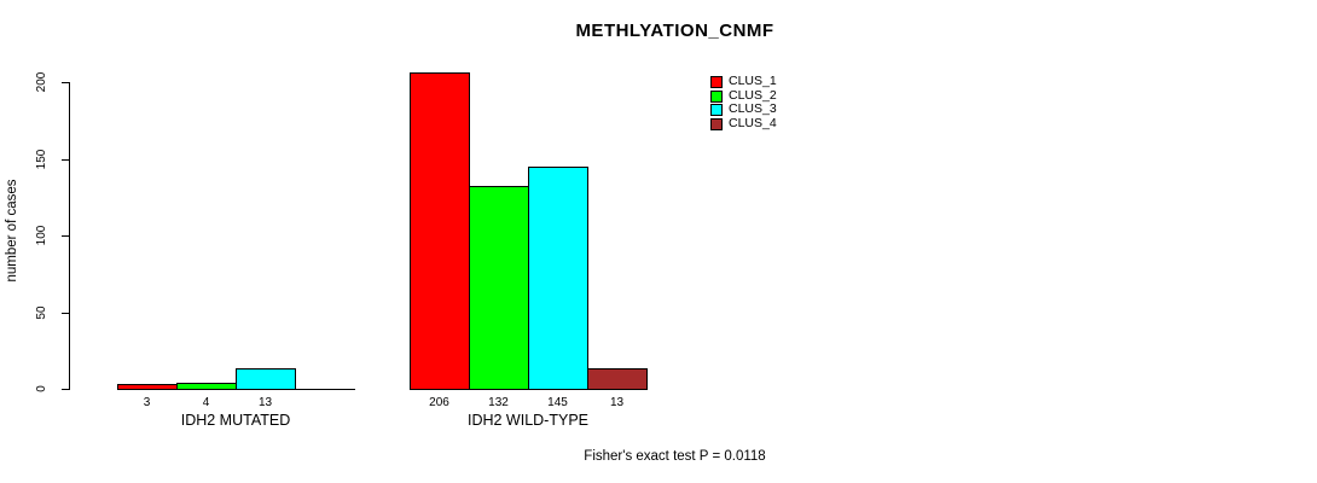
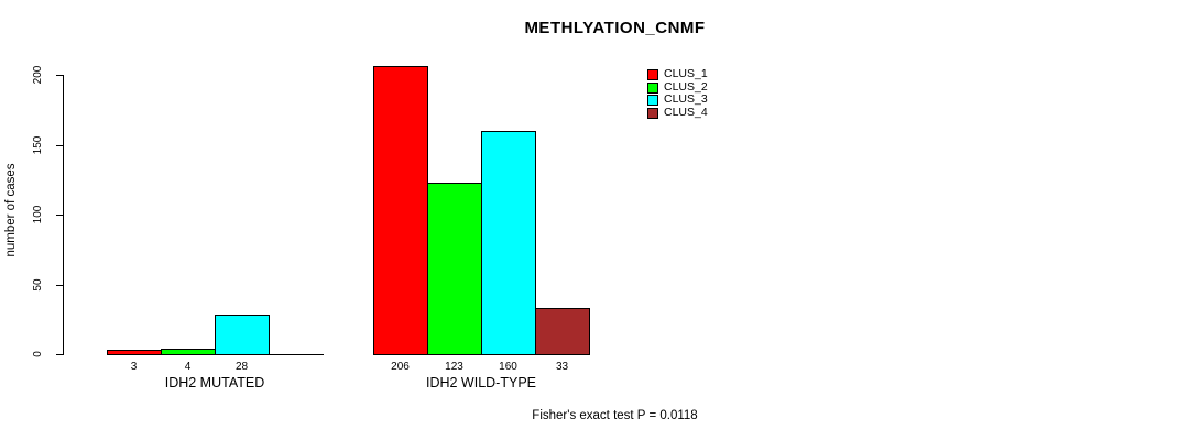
CLUS_3/IDH2 MUTATED: 13 -> 28
CLUS_2/IDH2 WILD-TYPE: 132 -> 123
CLUS_3/IDH2 WILD-TYPE: 145 -> 160
CLUS_4/IDH2 WILD-TYPE: 13 -> 33
